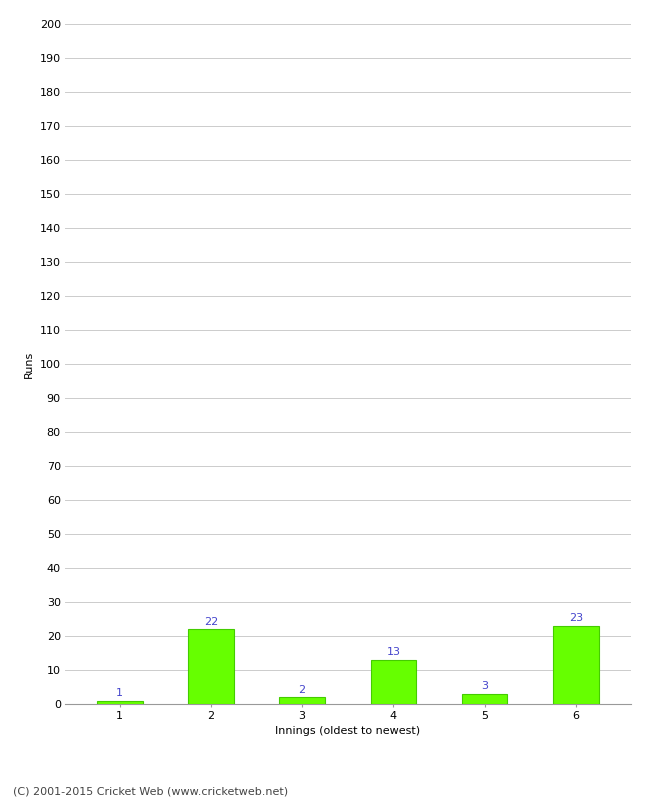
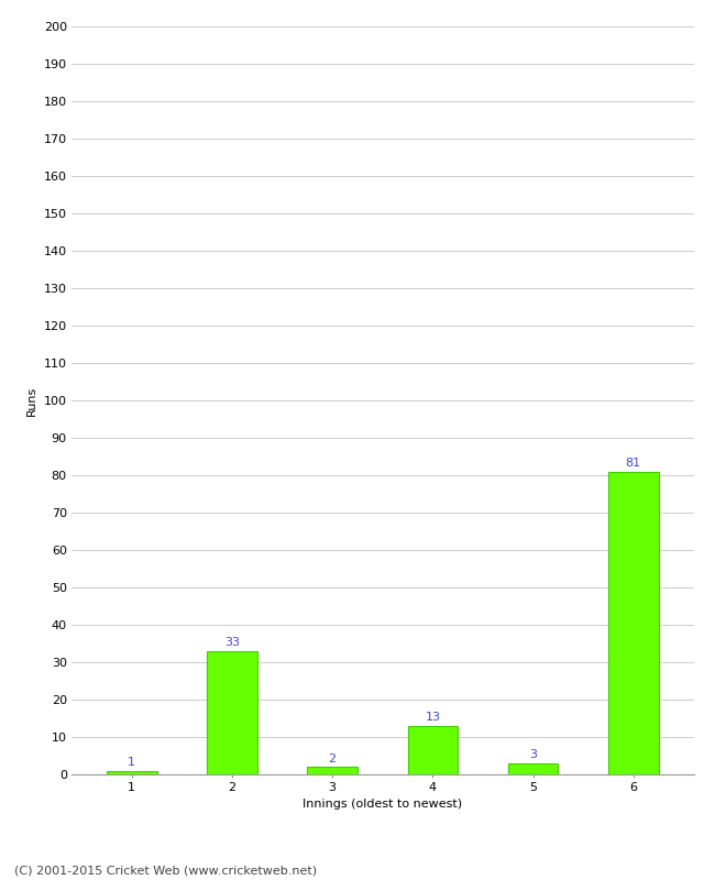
2: 22 -> 33
6: 23 -> 81
